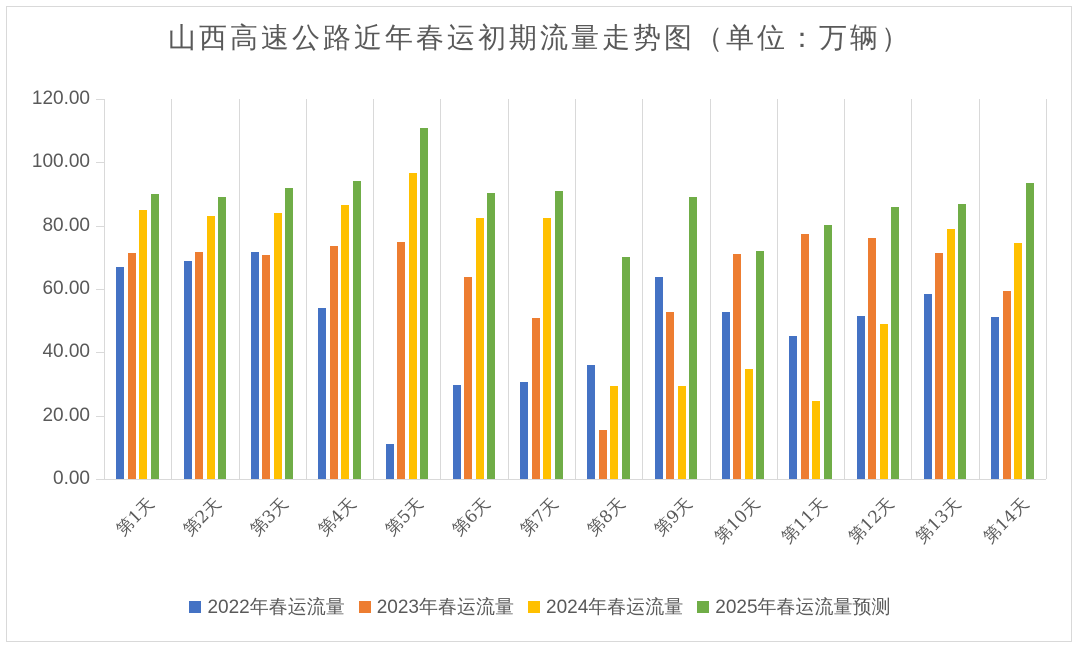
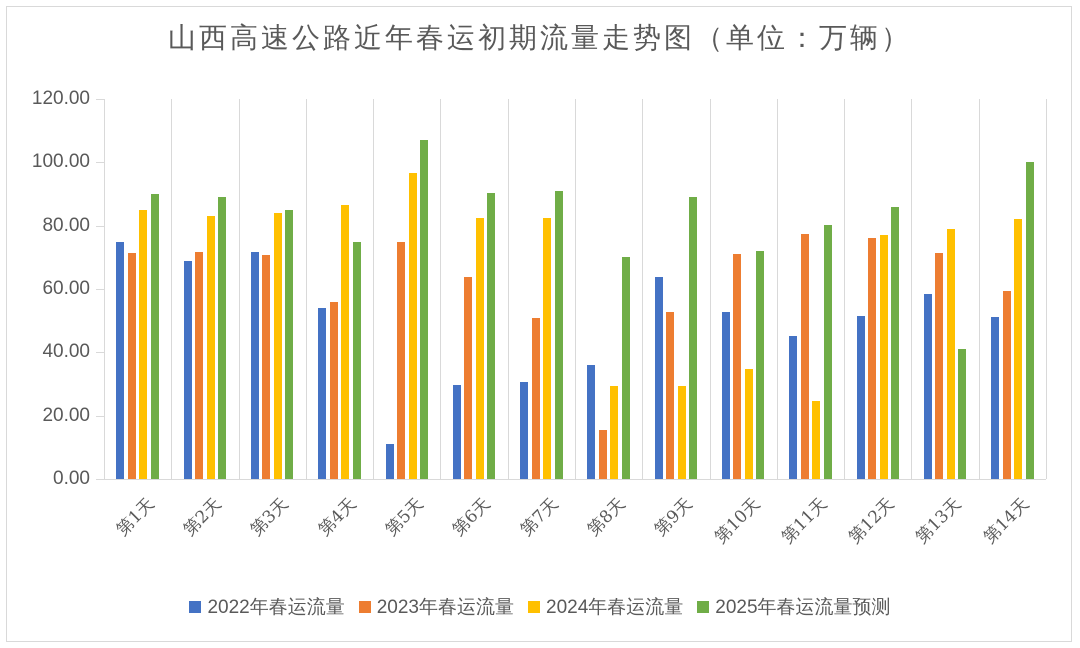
2022年春运流量/第1天: 67 -> 75
2025年春运流量预测/第3天: 92 -> 85
2023年春运流量/第4天: 74 -> 56
2025年春运流量预测/第4天: 94 -> 75
2025年春运流量预测/第5天: 111 -> 107
2024年春运流量/第12天: 49 -> 77
2025年春运流量预测/第13天: 87 -> 41
2024年春运流量/第14天: 74 -> 82
2025年春运流量预测/第14天: 94 -> 100
